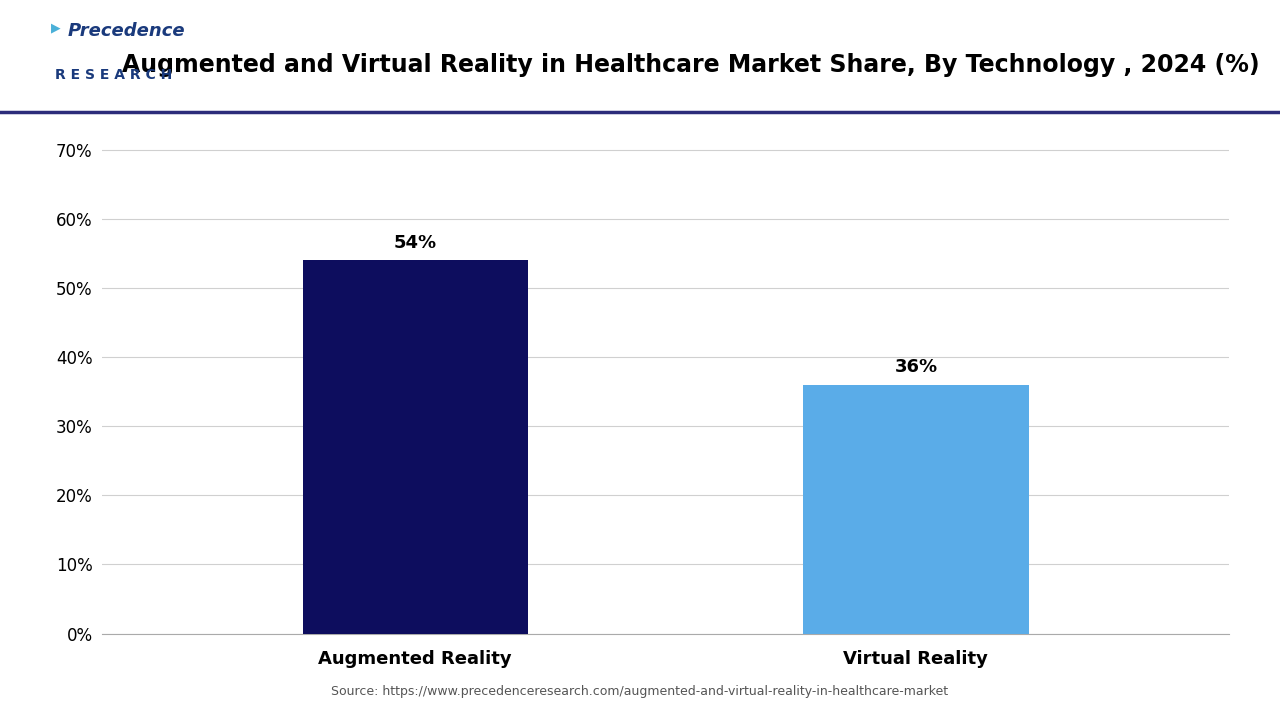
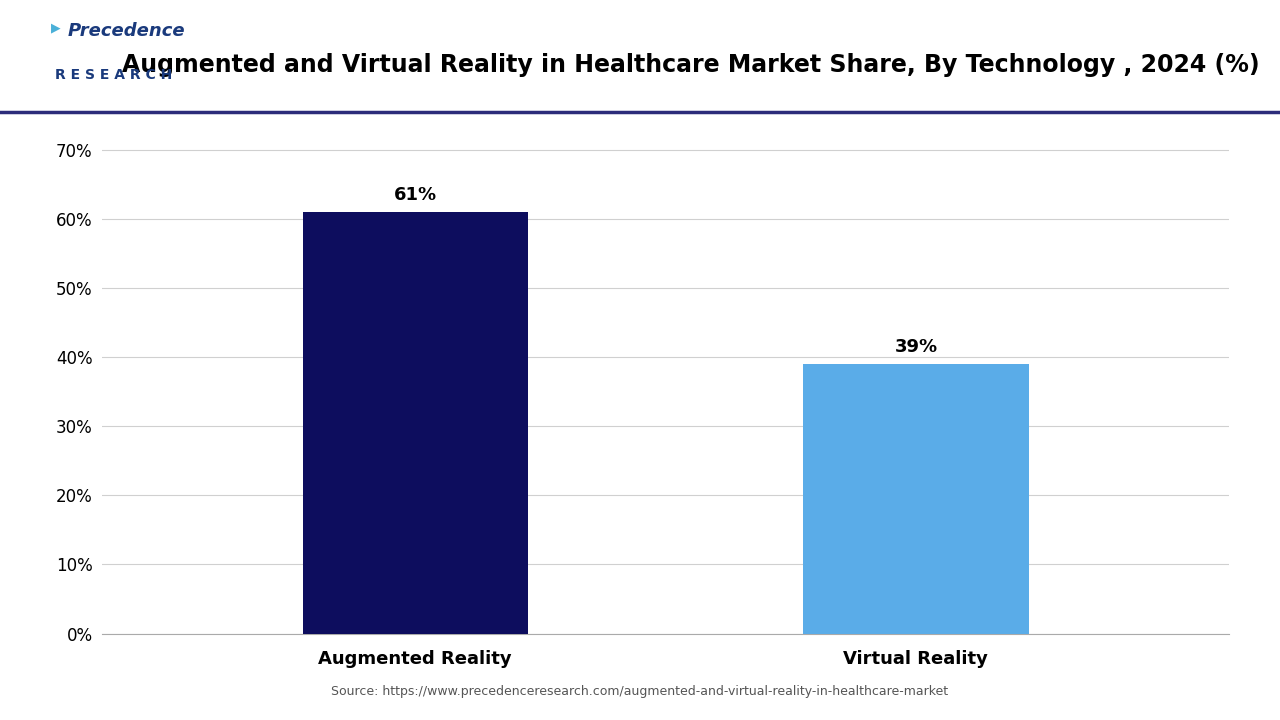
Augmented Reality: 54% -> 61%
Virtual Reality: 36% -> 39%
